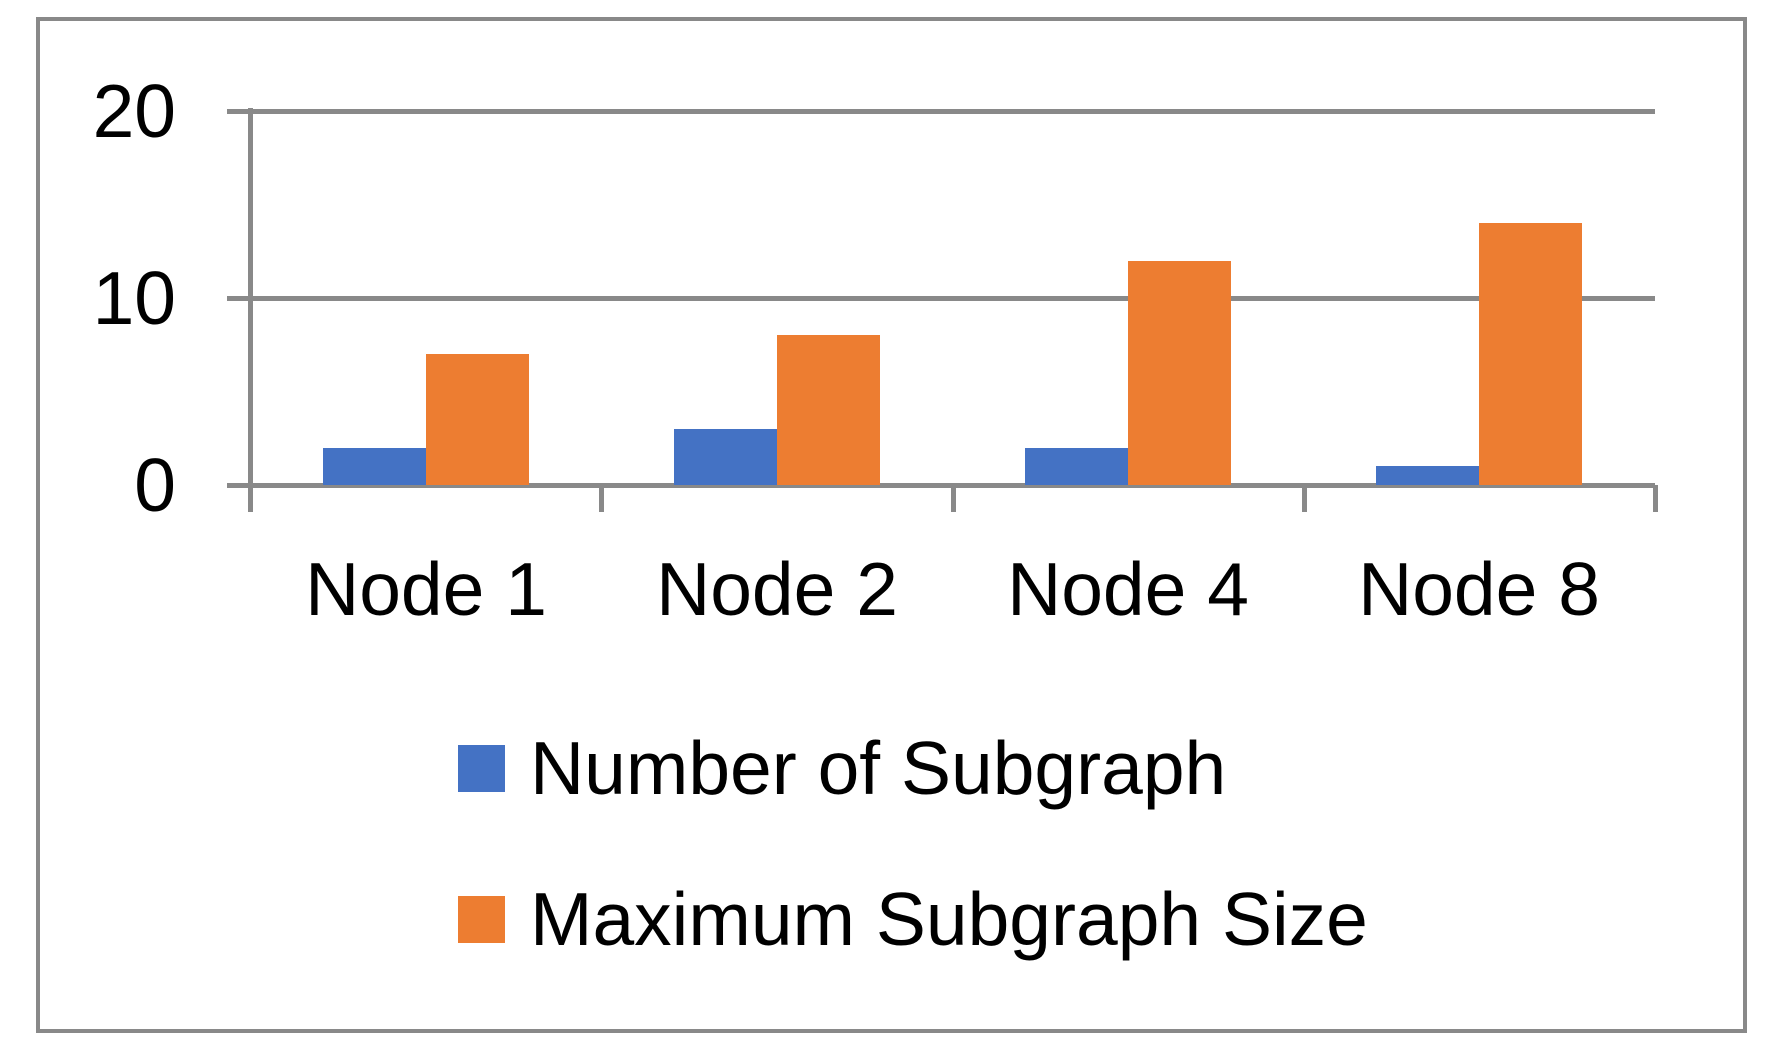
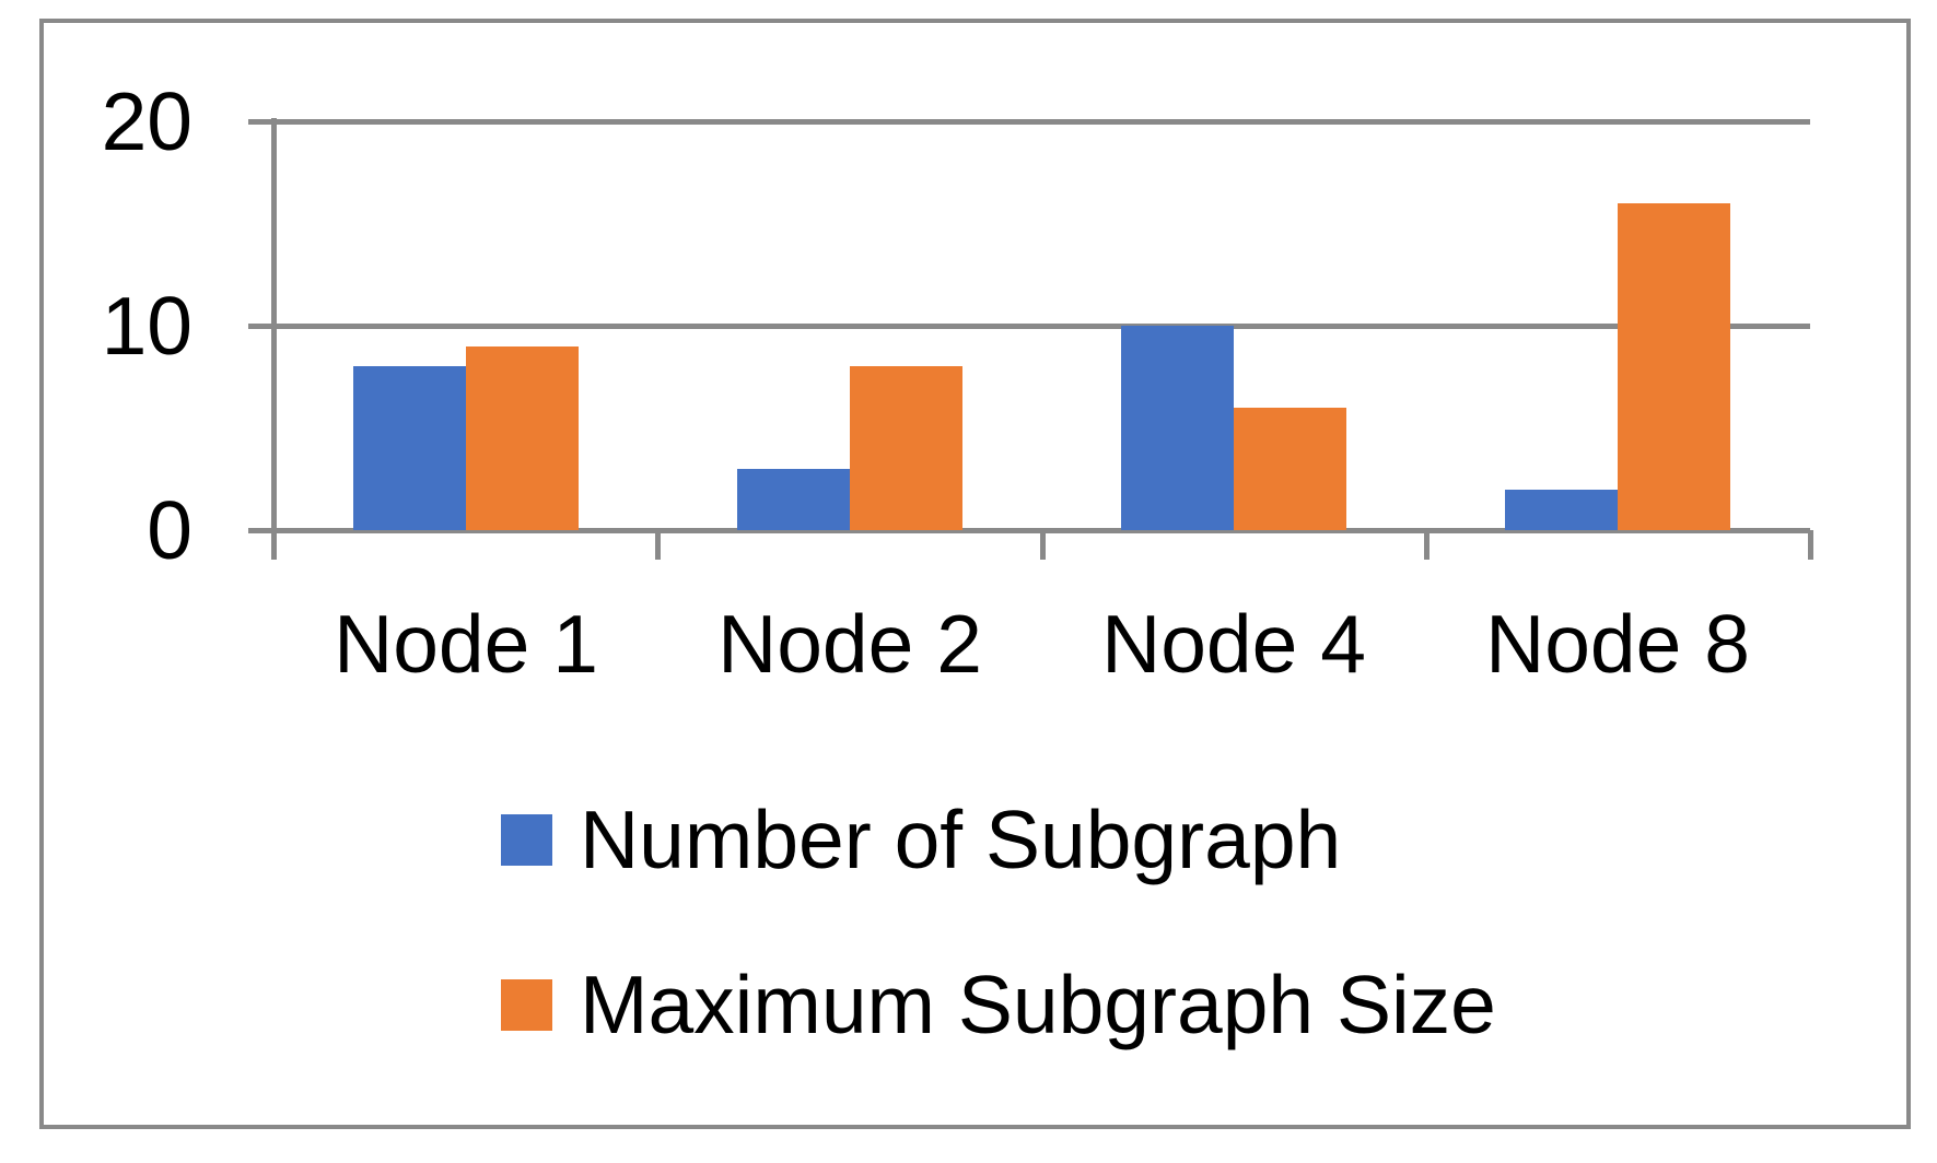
Number of Subgraph/Node 1: 2 -> 8
Maximum Subgraph Size/Node 1: 7 -> 9
Number of Subgraph/Node 4: 2 -> 10
Maximum Subgraph Size/Node 4: 12 -> 6
Number of Subgraph/Node 8: 1 -> 2
Maximum Subgraph Size/Node 8: 14 -> 16
